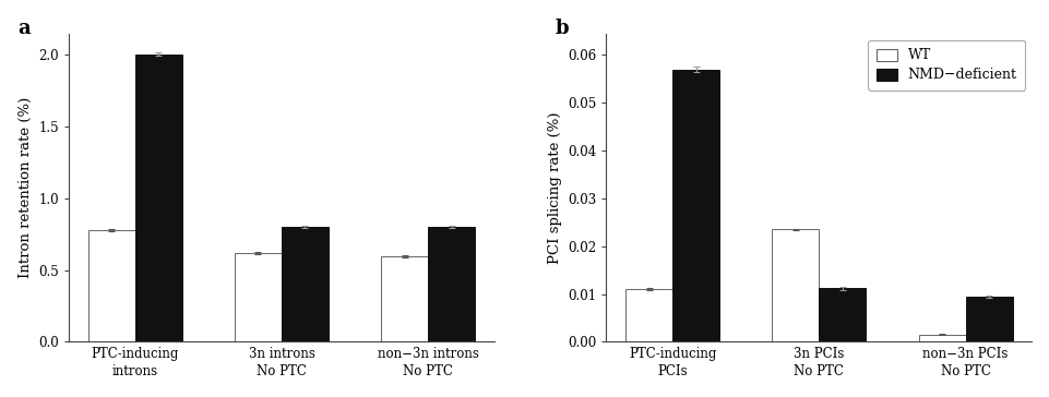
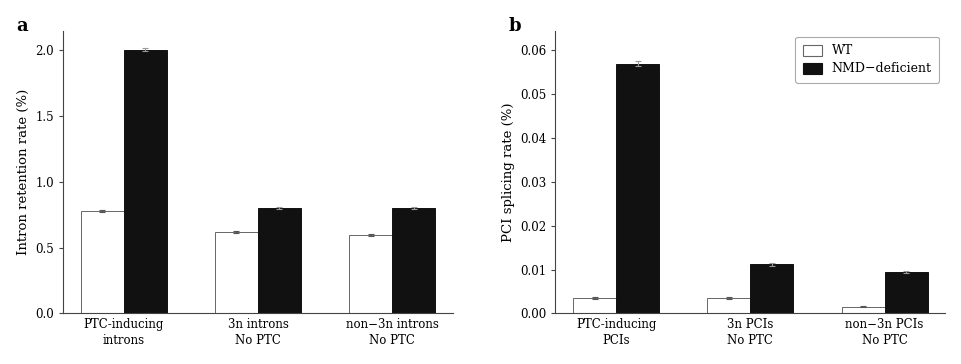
WT/PTC-inducing PCIs: 0.0110 -> 0.0035
WT/3n PCIs No PTC: 0.0235 -> 0.0035
